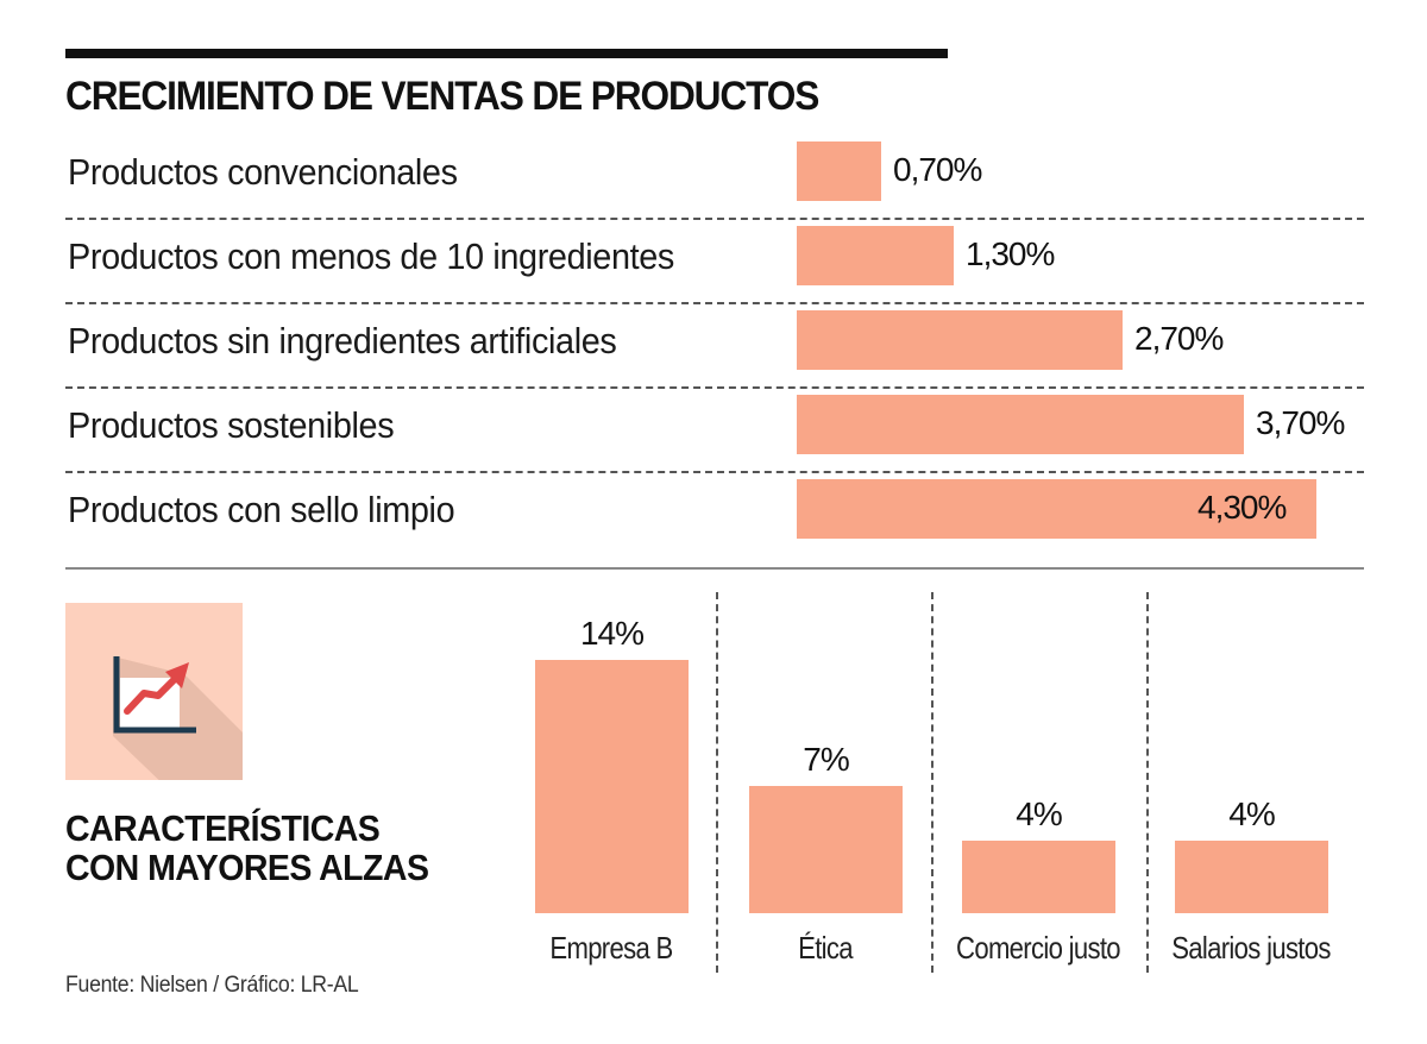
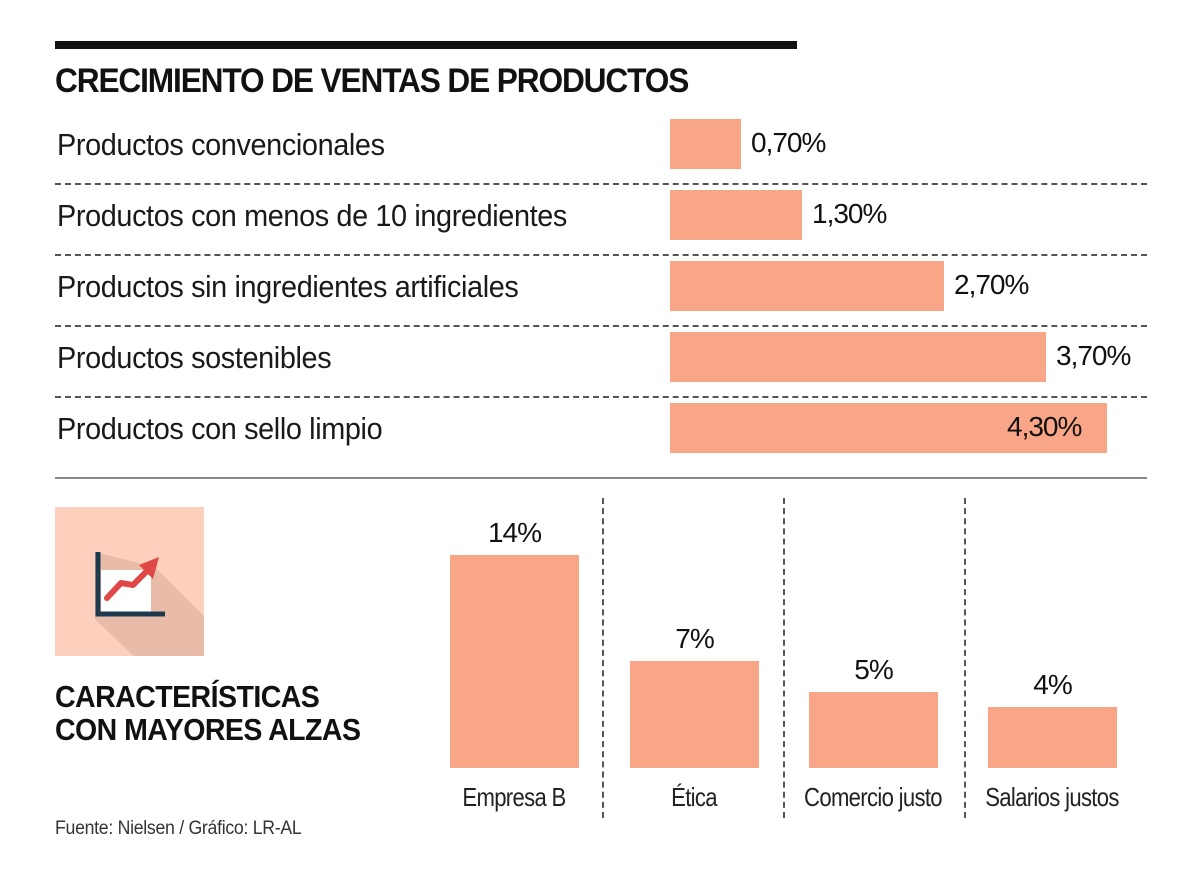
CARACTERÍSTICAS CON MAYORES ALZAS/Comercio justo: 4% -> 5%
